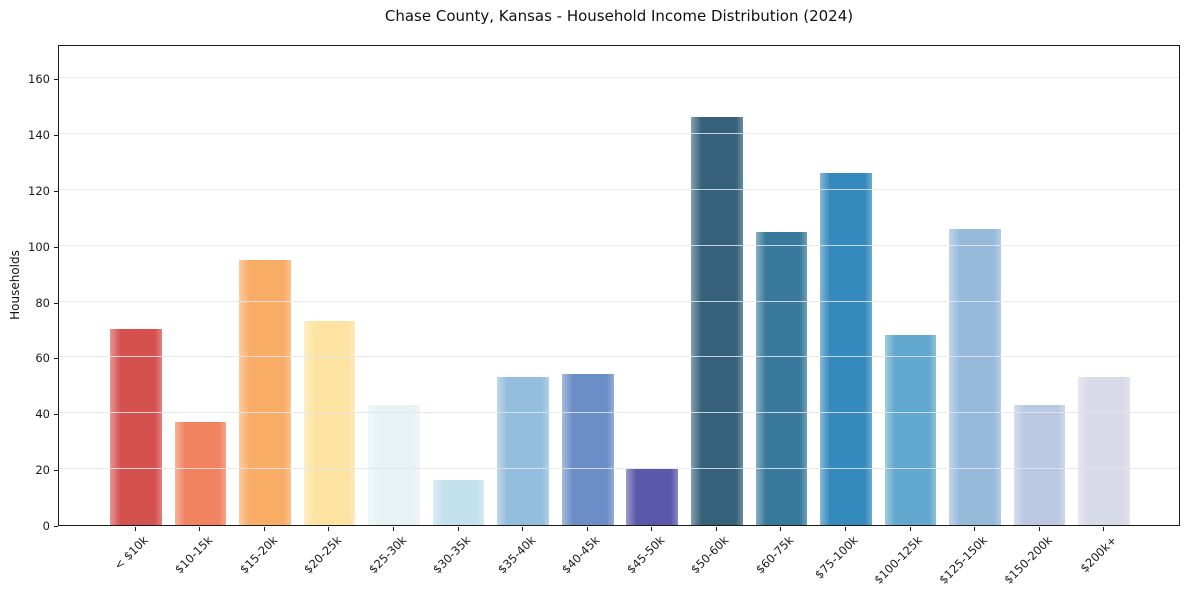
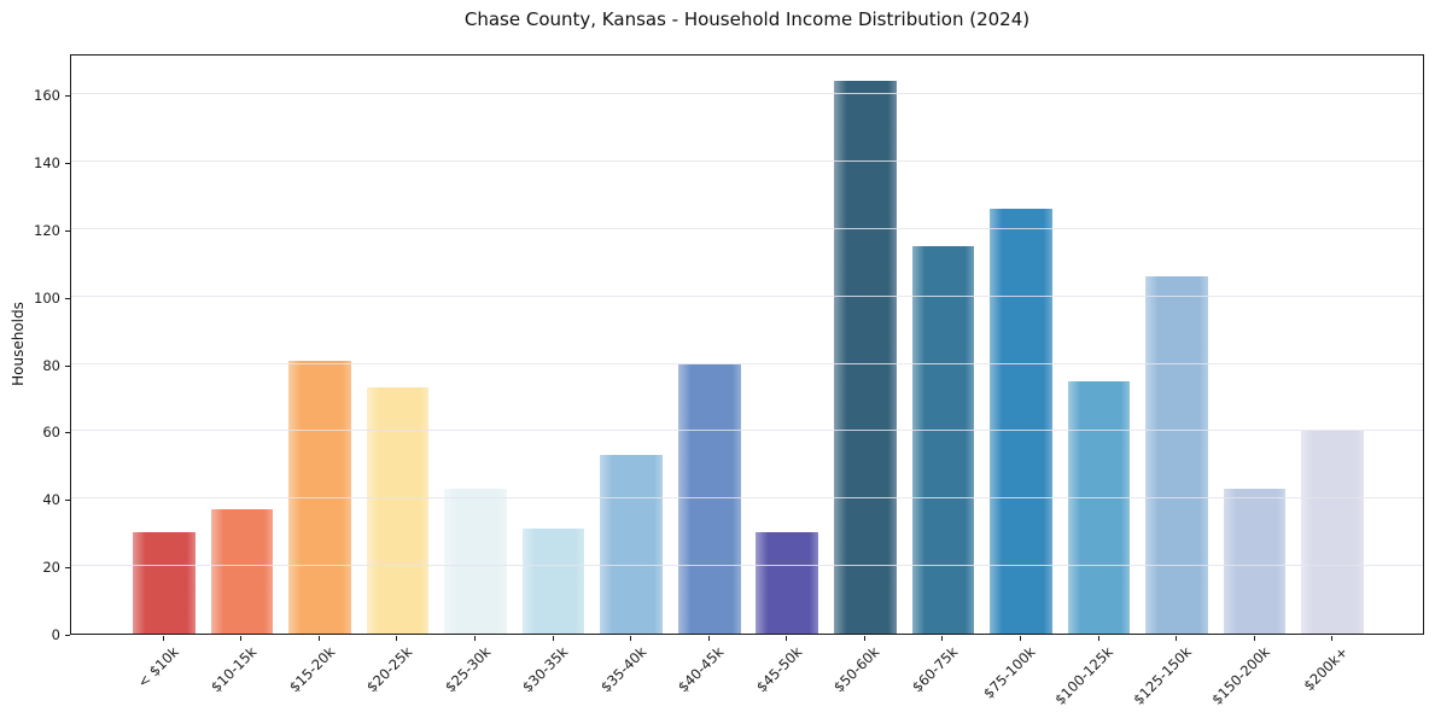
< $10k: 70 -> 30
$15-20k: 95 -> 81
$30-35k: 16 -> 31
$40-45k: 54 -> 80
$45-50k: 20 -> 30
$50-60k: 146 -> 164
$60-75k: 105 -> 115
$100-125k: 68 -> 75
$200k+: 53 -> 60
